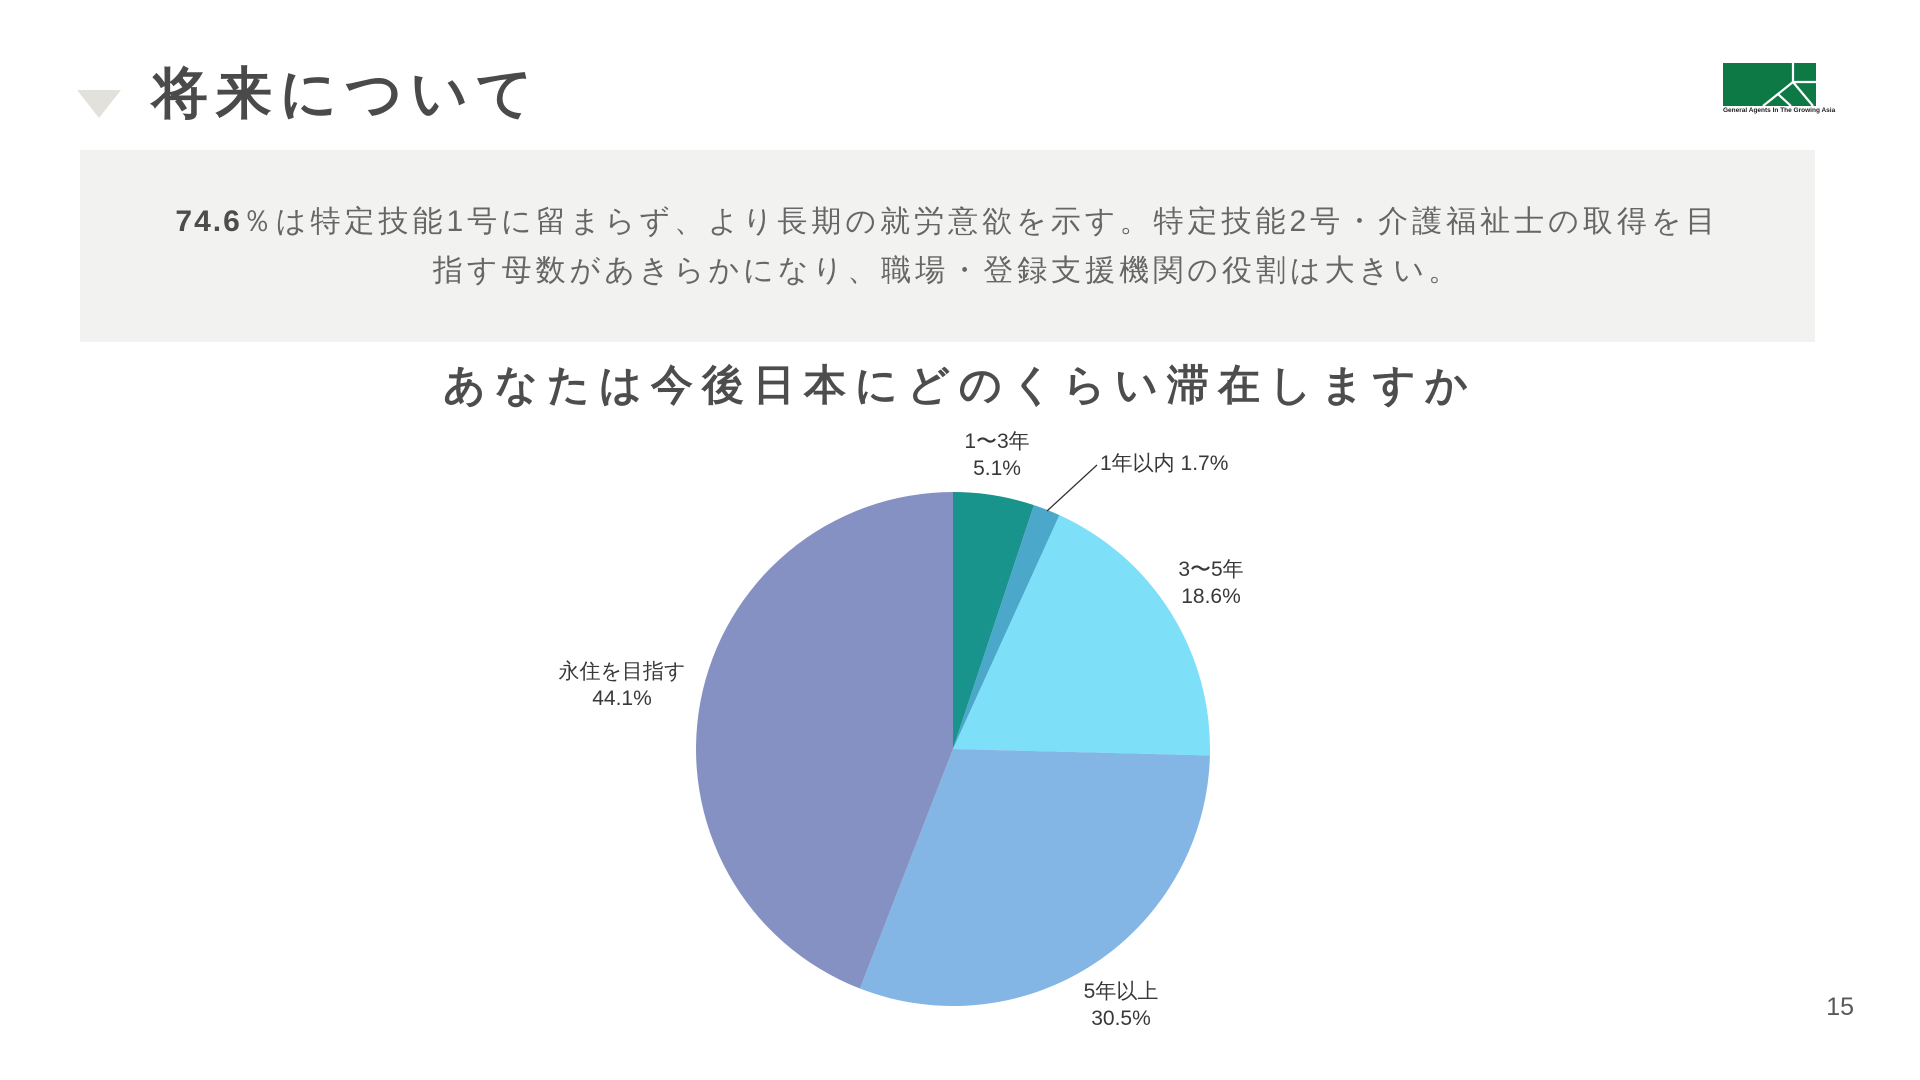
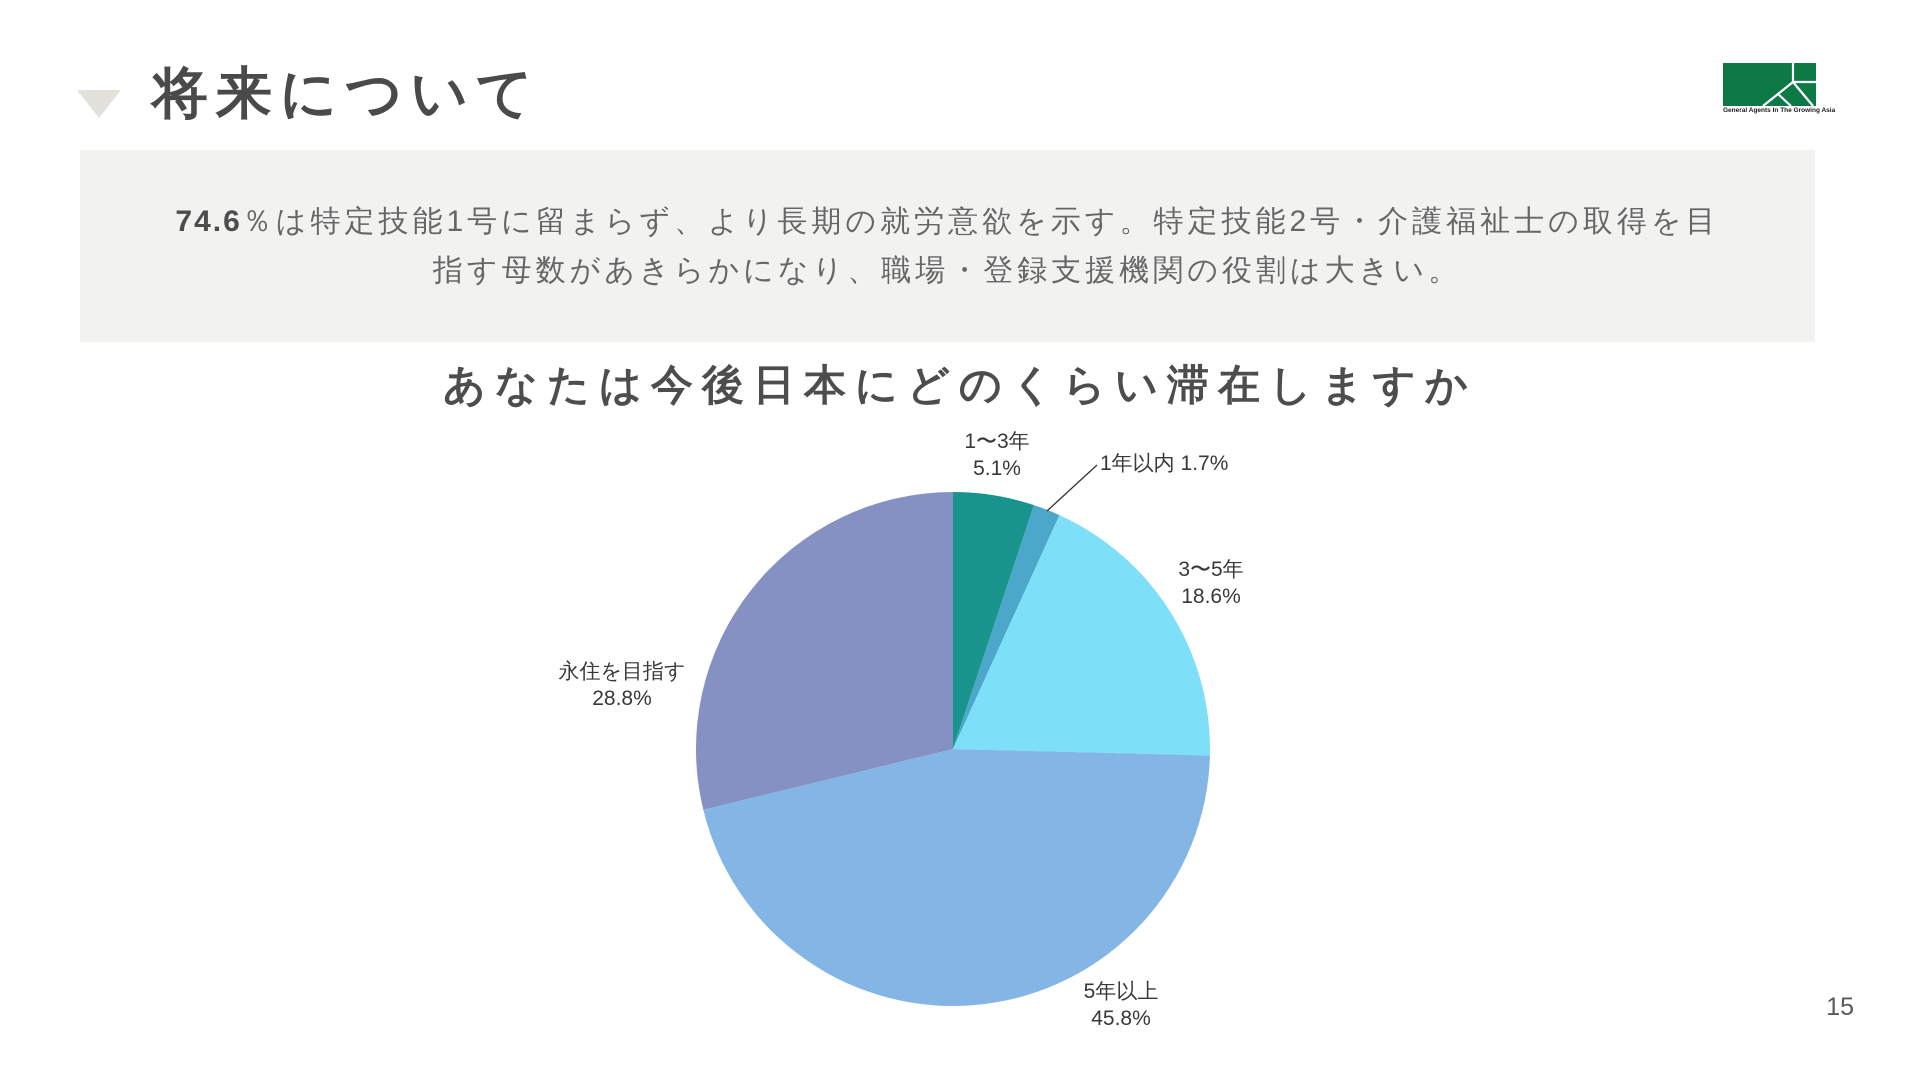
5年以上: 30.5% -> 45.8%
永住を目指す: 44.1% -> 28.8%
